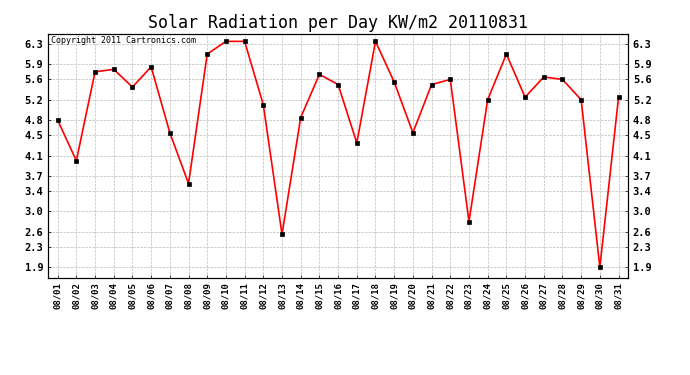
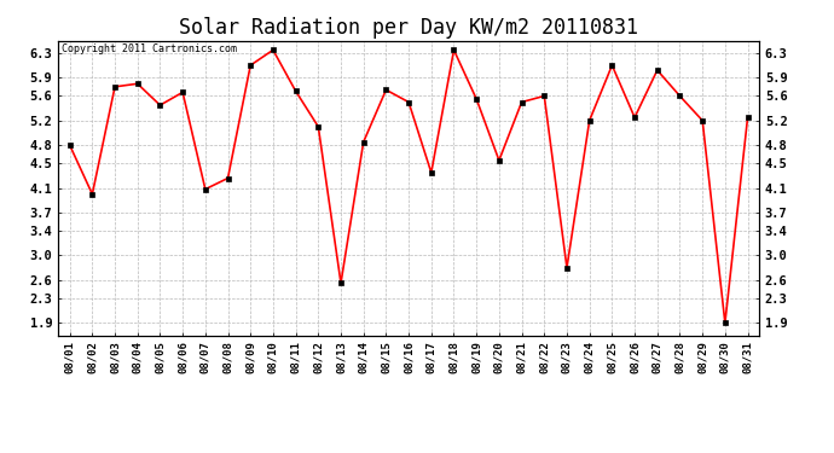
08/06: 5.85 -> 5.66
08/07: 4.55 -> 4.08
08/08: 3.55 -> 4.26
08/11: 6.35 -> 5.68
08/27: 5.65 -> 6.02
